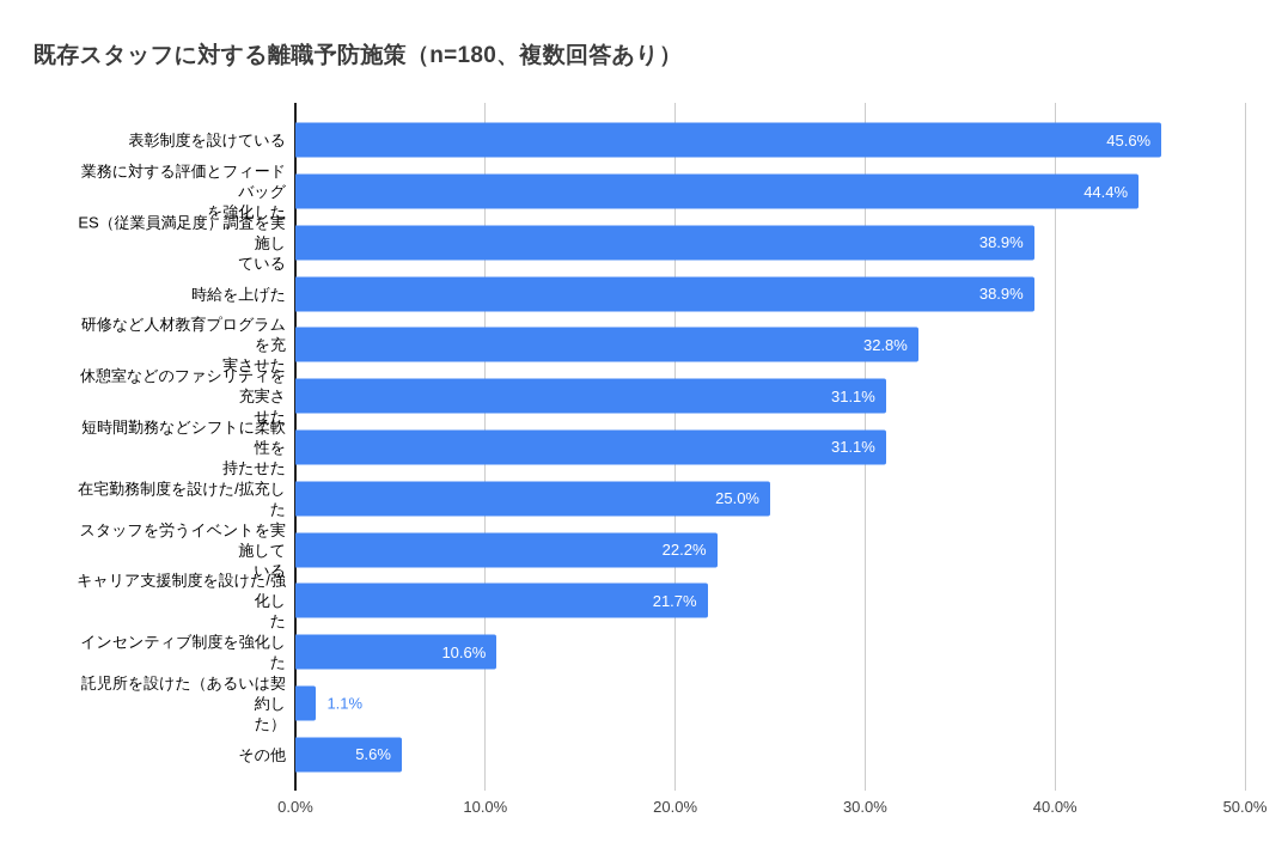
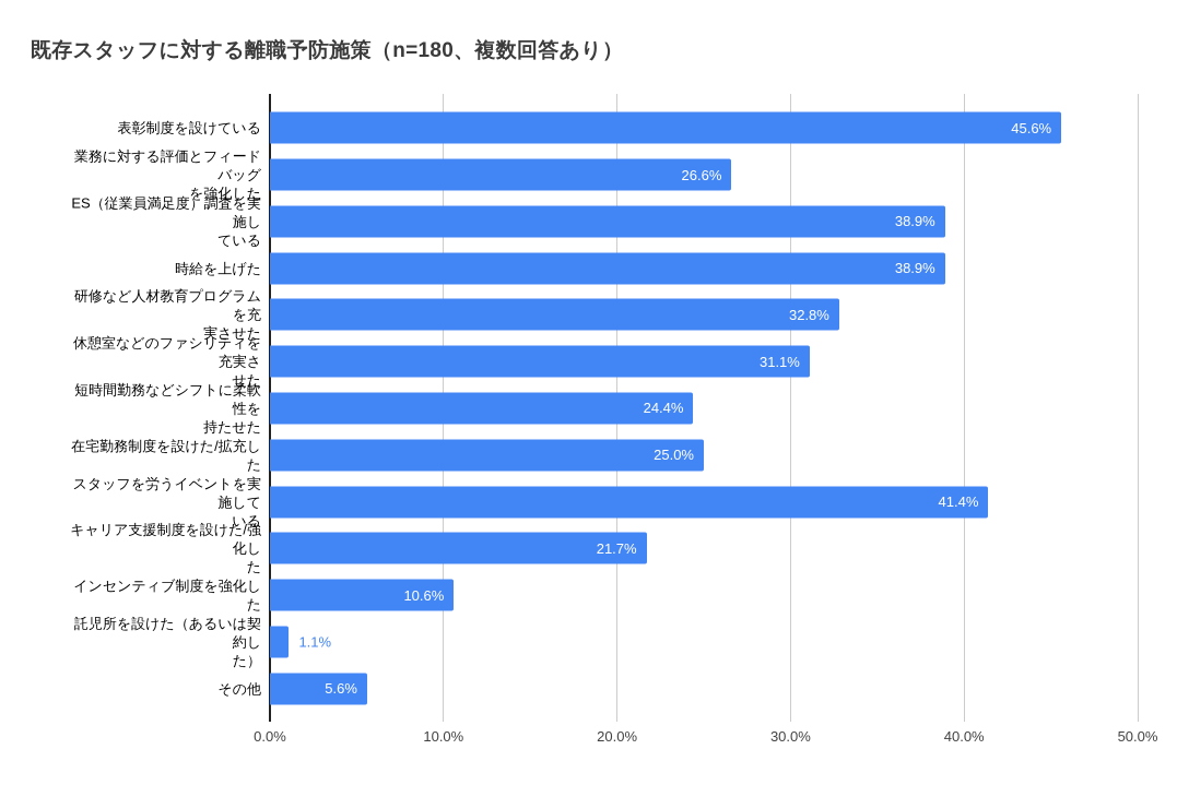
業務に対する評価とフィードバッグを強化した: 44.4% -> 26.6%
短時間勤務などシフトに柔軟性を持たせた: 31.1% -> 24.4%
スタッフを労うイベントを実施している: 22.2% -> 41.4%
